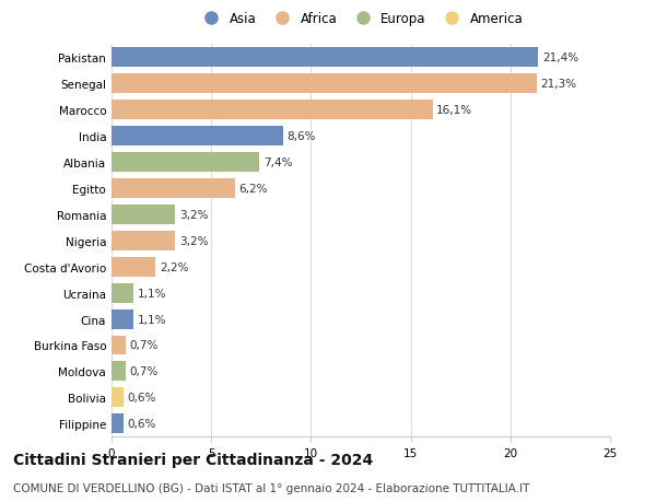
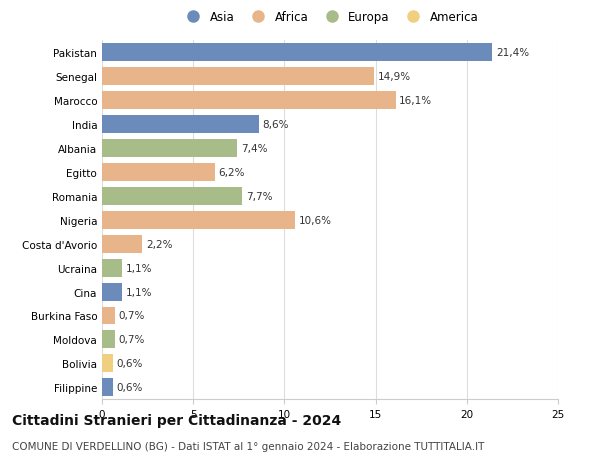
Senegal: 21,3% -> 14,9%
Romania: 3,2% -> 7,7%
Nigeria: 3,2% -> 10,6%
